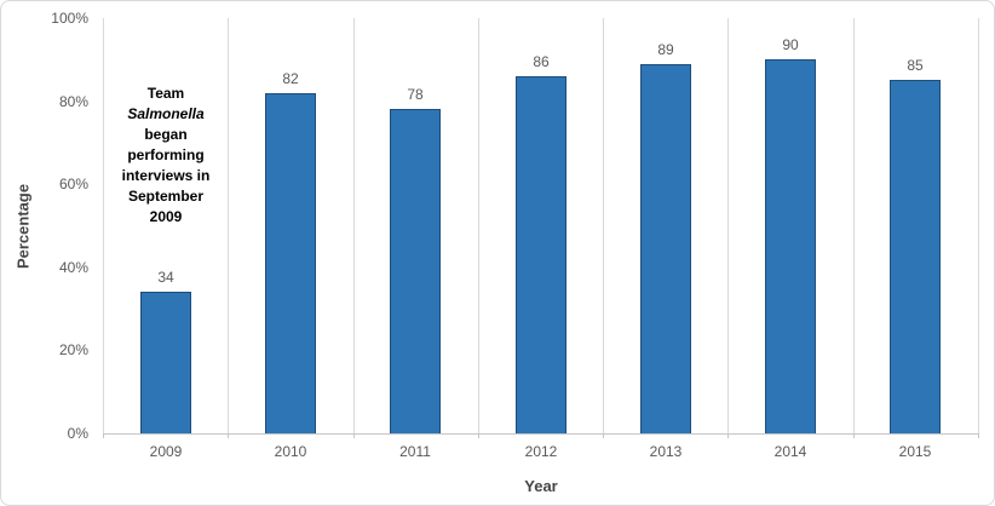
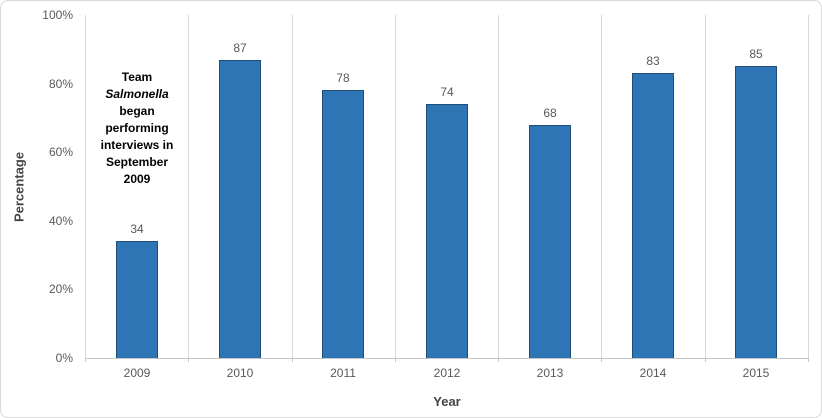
2010: 82 -> 87
2012: 86 -> 74
2013: 89 -> 68
2014: 90 -> 83
